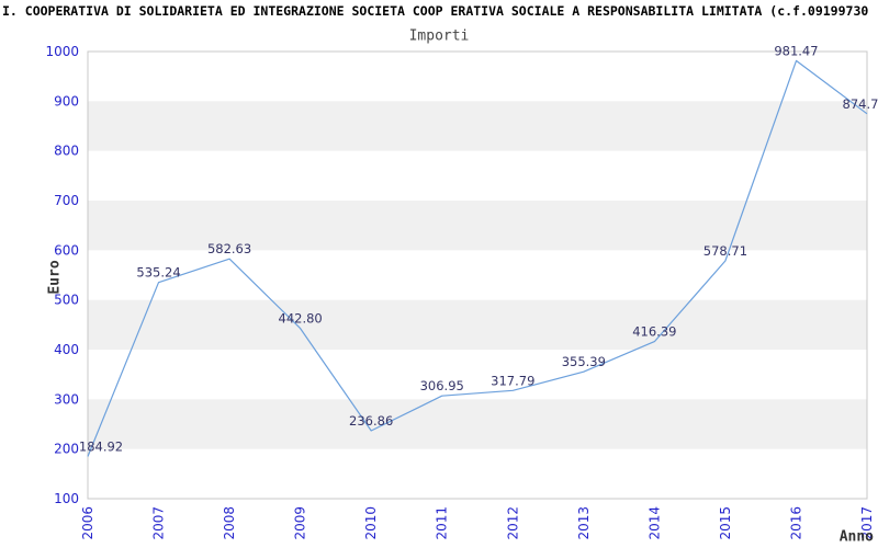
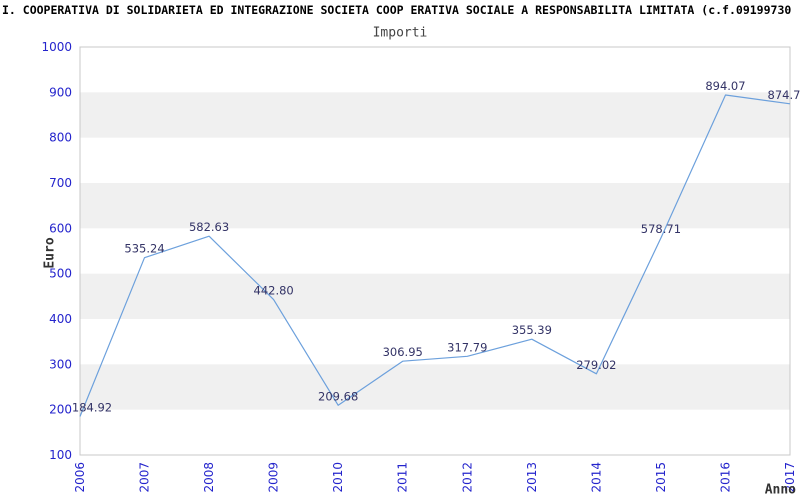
2010: 236.86 -> 209.68
2014: 416.39 -> 279.02
2016: 981.47 -> 894.07
